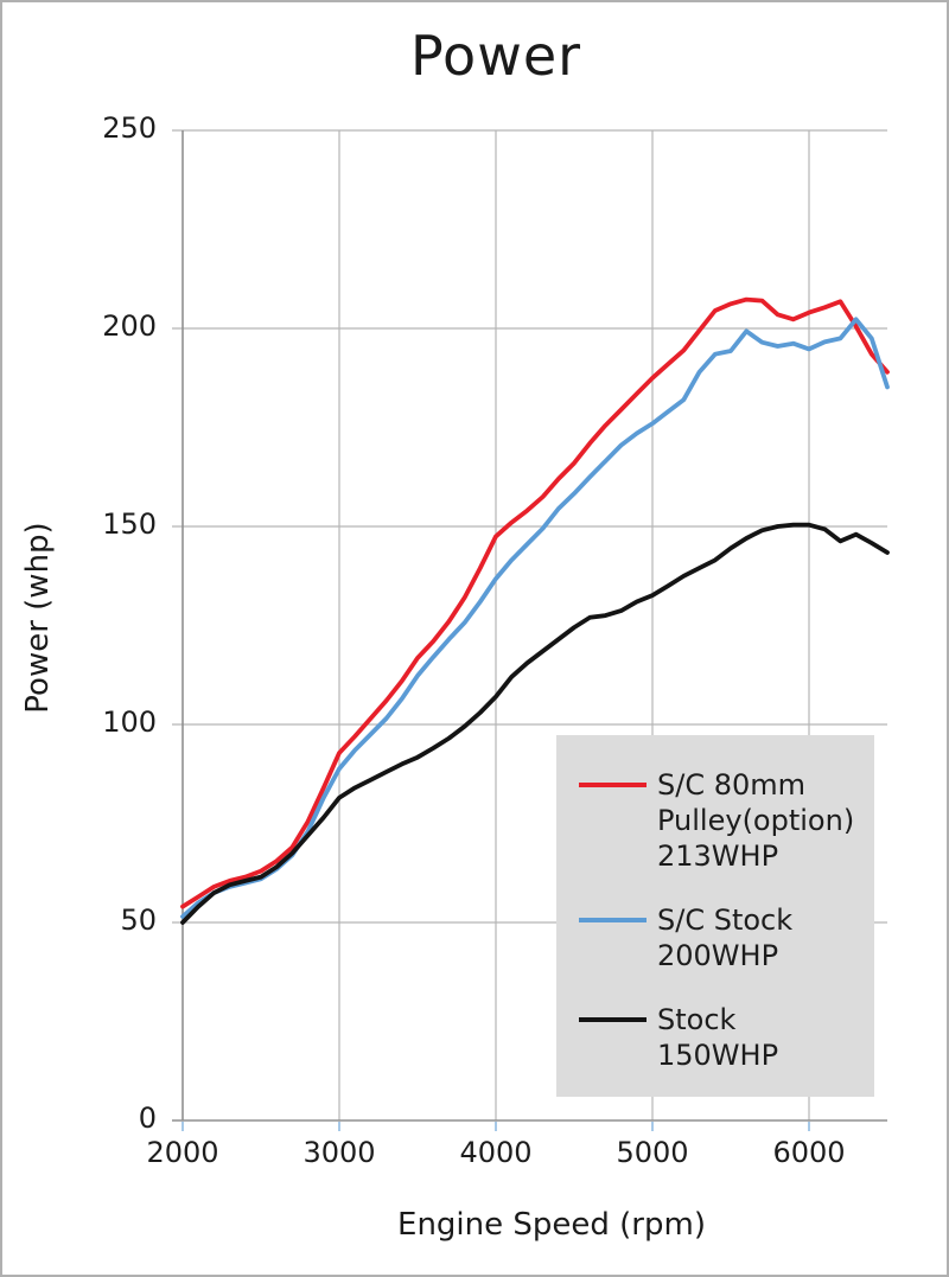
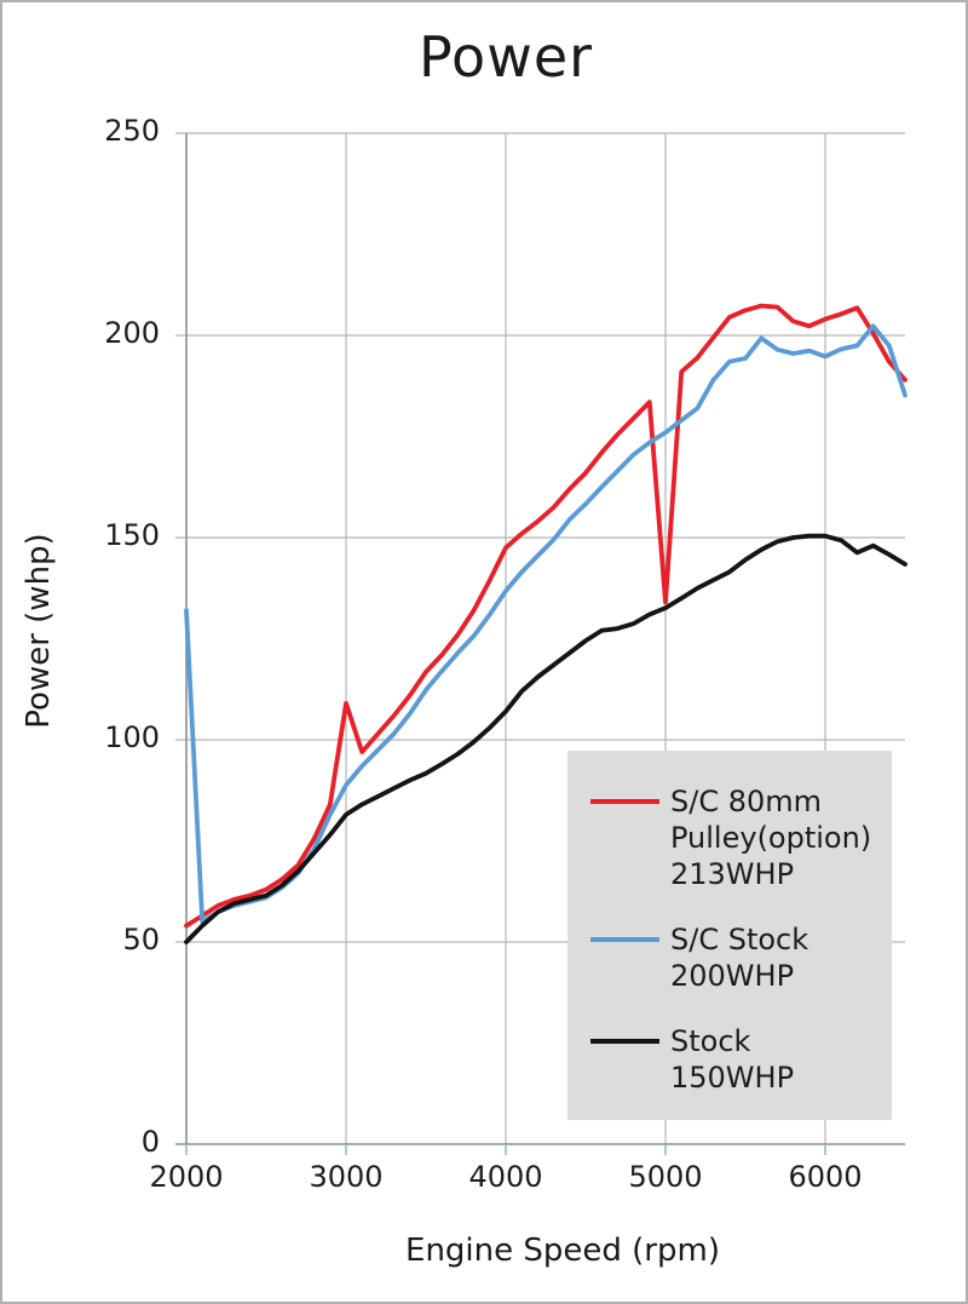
S/C Stock 200WHP/2000: 52 -> 132
S/C 80mm Pulley(option) 213WHP/3000: 93 -> 109
S/C 80mm Pulley(option) 213WHP/5000: 188 -> 134
